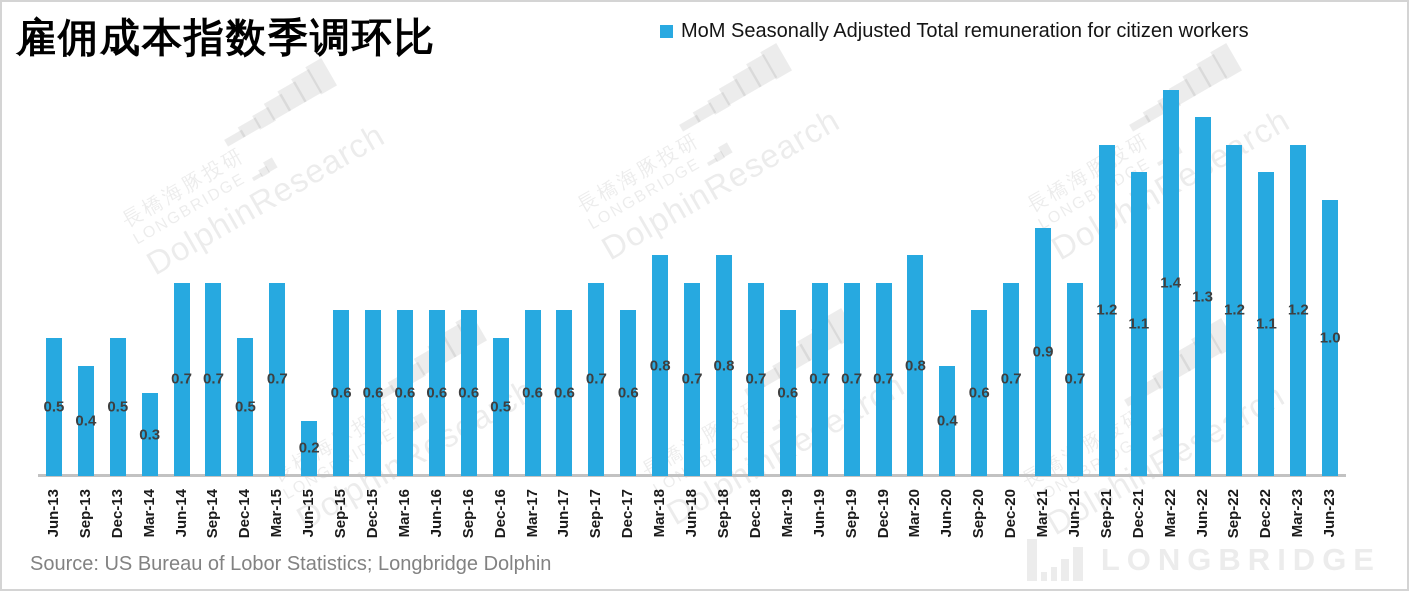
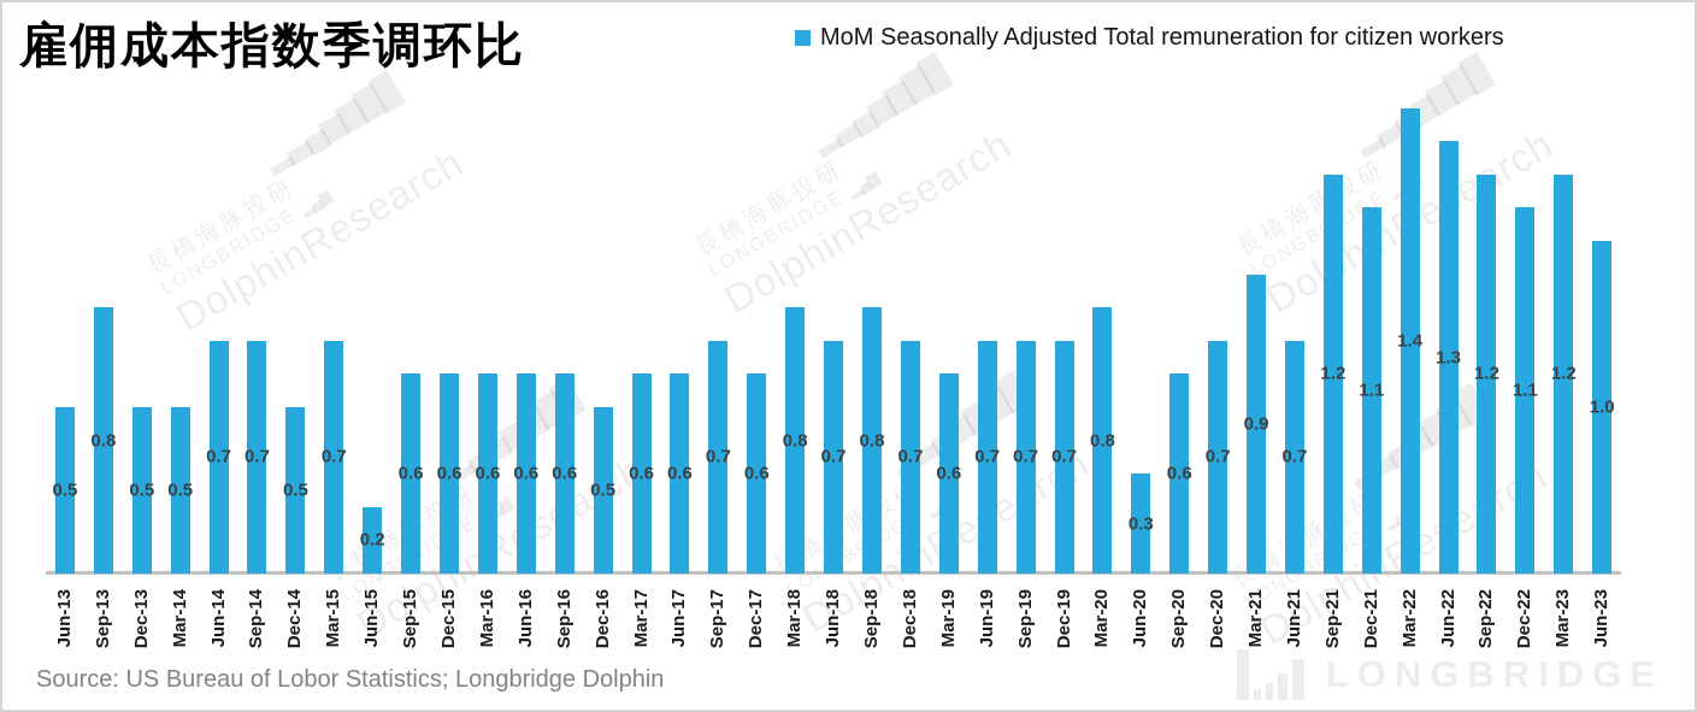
Sep-13: 0.4 -> 0.8
Mar-14: 0.3 -> 0.5
Jun-20: 0.4 -> 0.3
